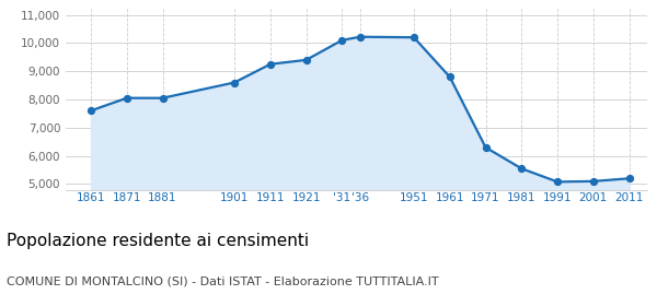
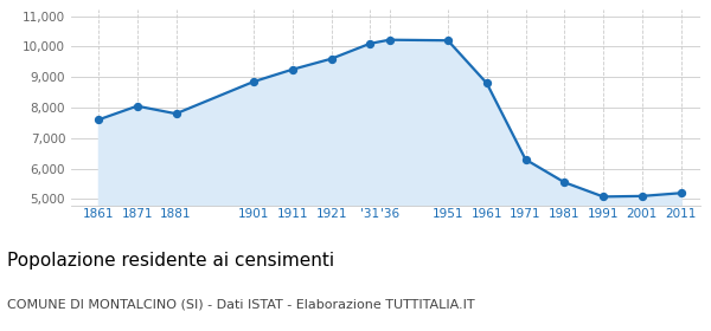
1881: 8,050 -> 7,800
1901: 8,600 -> 8,850
1921: 9,400 -> 9,600
